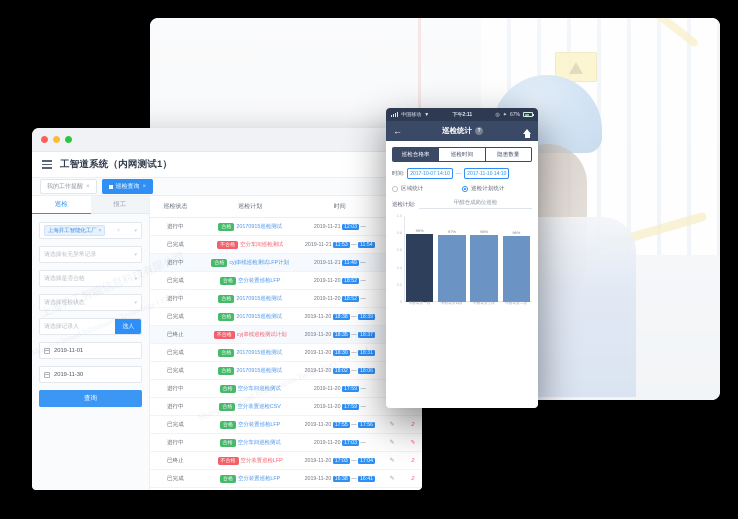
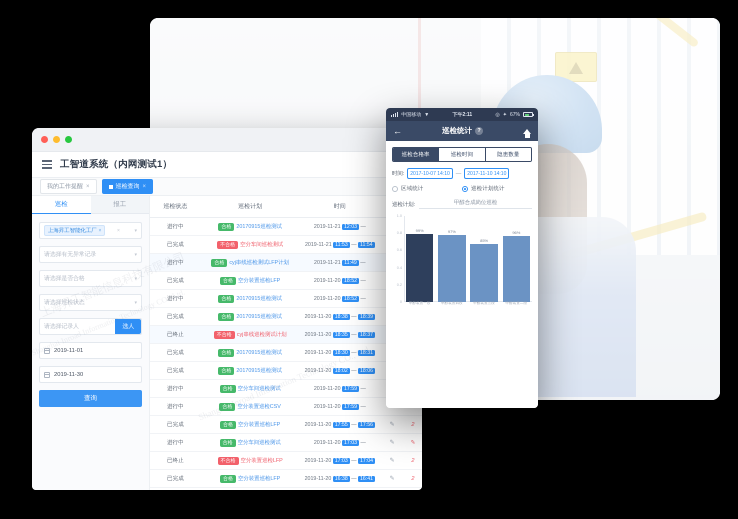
甲醇装置三段: 98% -> 85%
